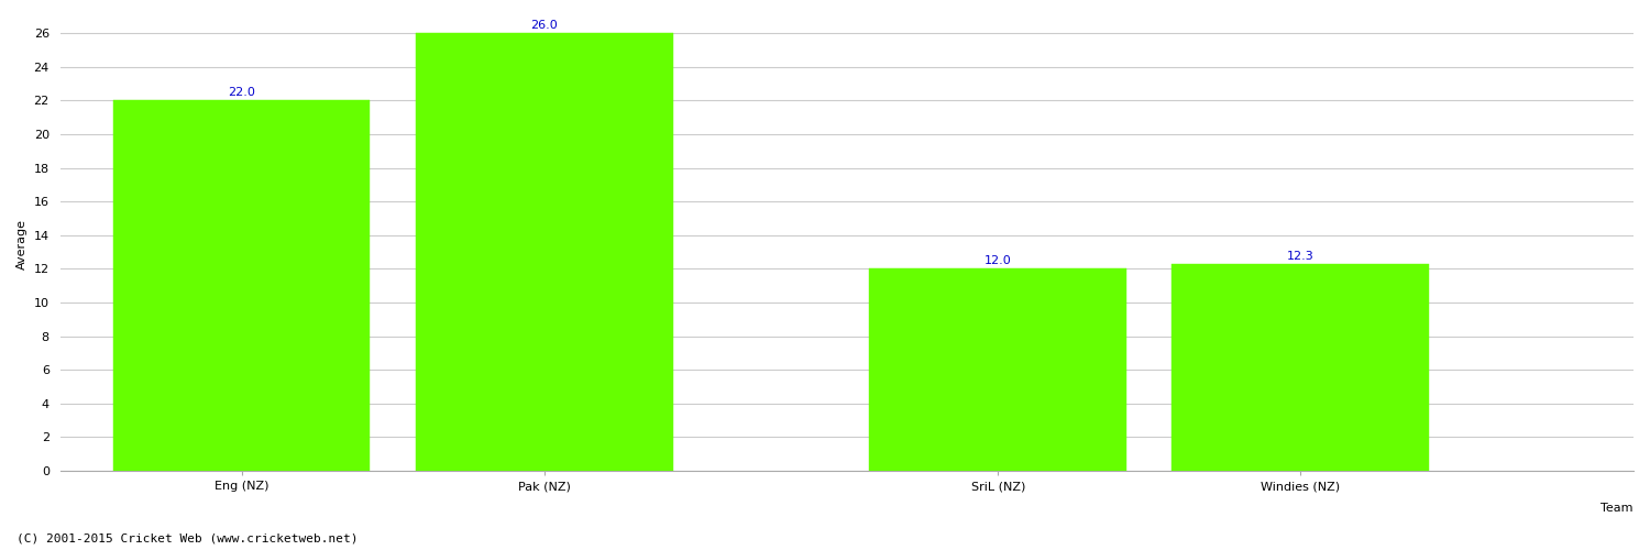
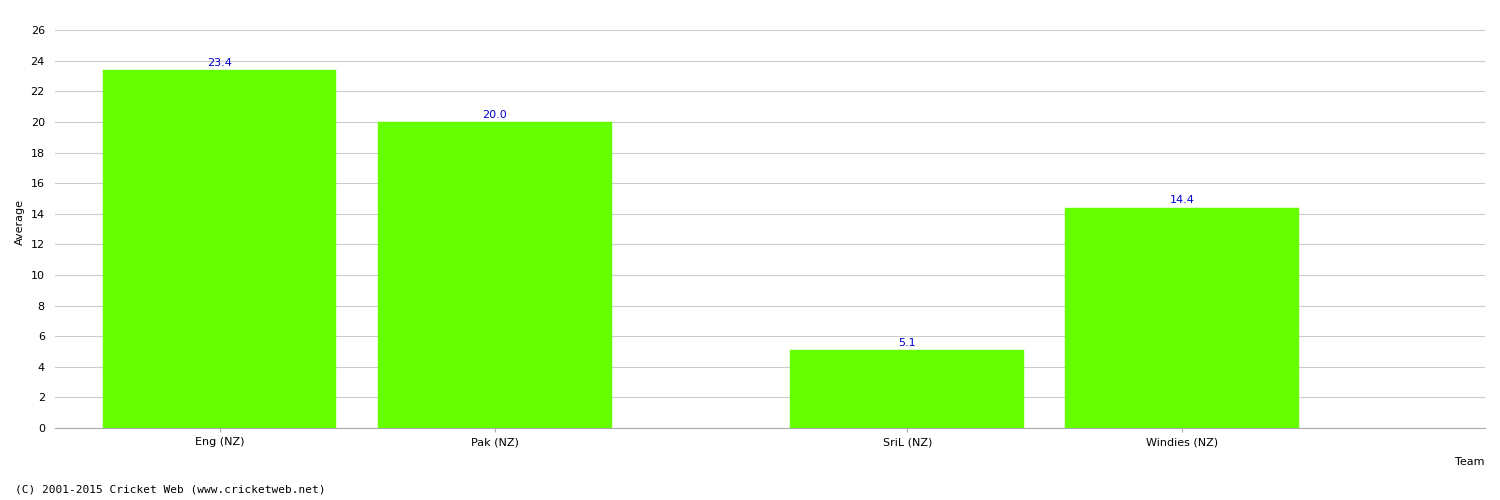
Eng (NZ): 22.0 -> 23.4
Pak (NZ): 26.0 -> 20.0
SriL (NZ): 12.0 -> 5.1
Windies (NZ): 12.3 -> 14.4
